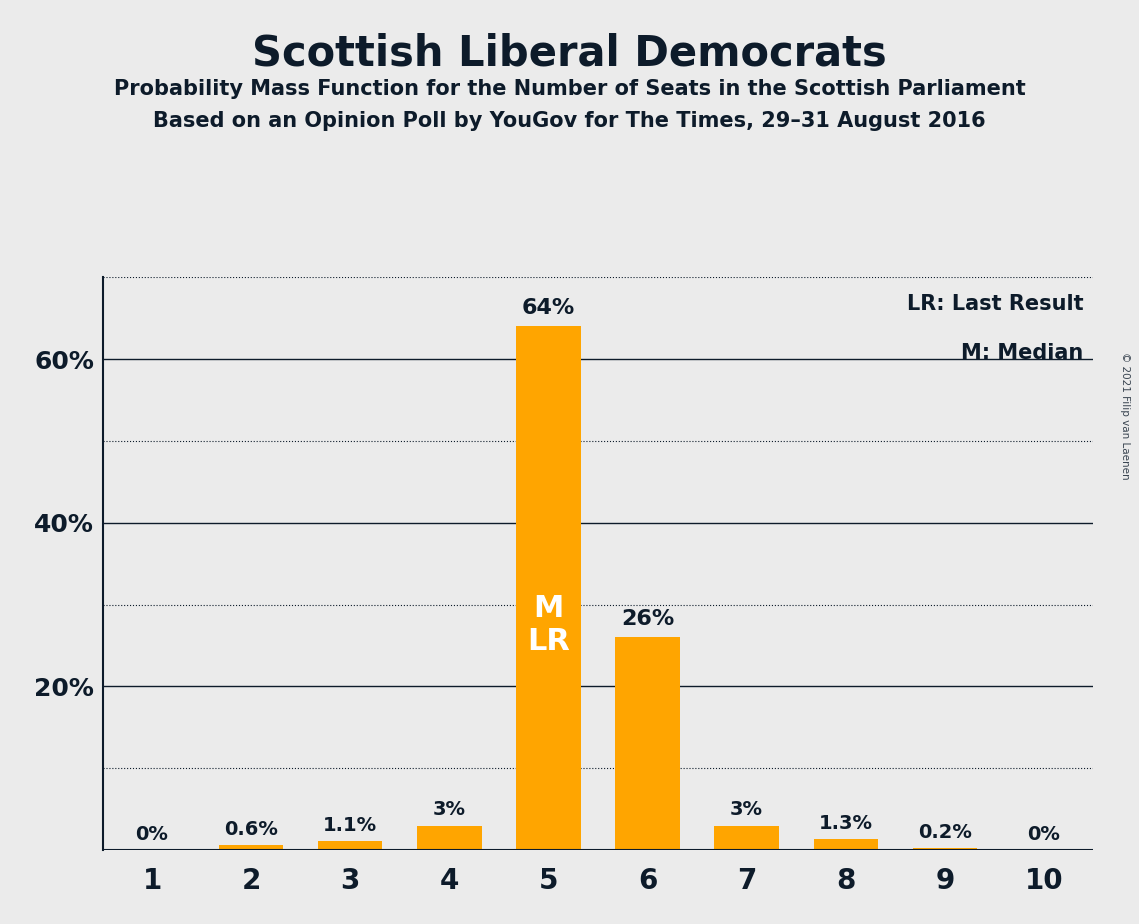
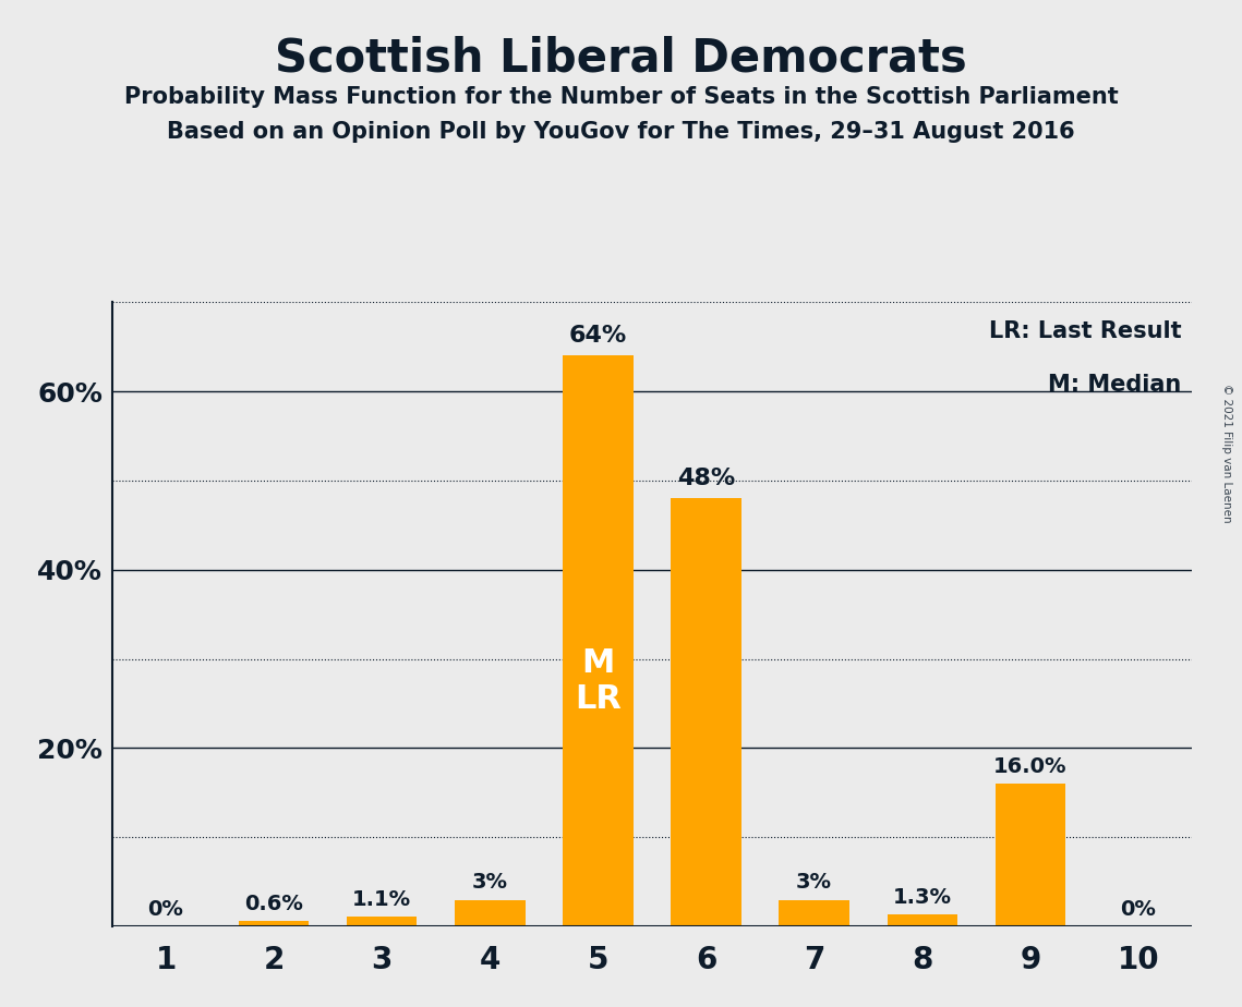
6: 26% -> 48%
9: 0.2% -> 16.0%
